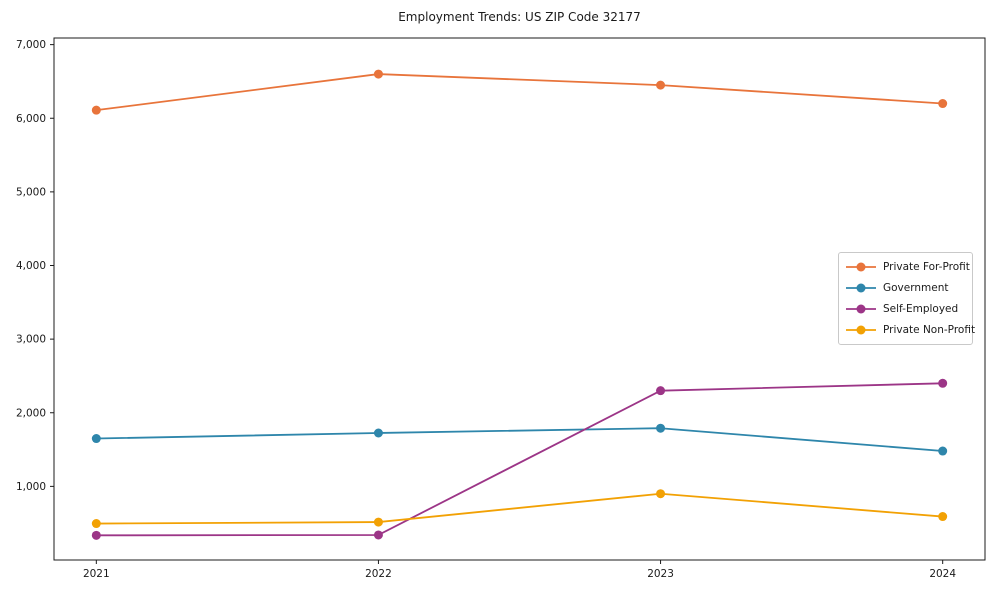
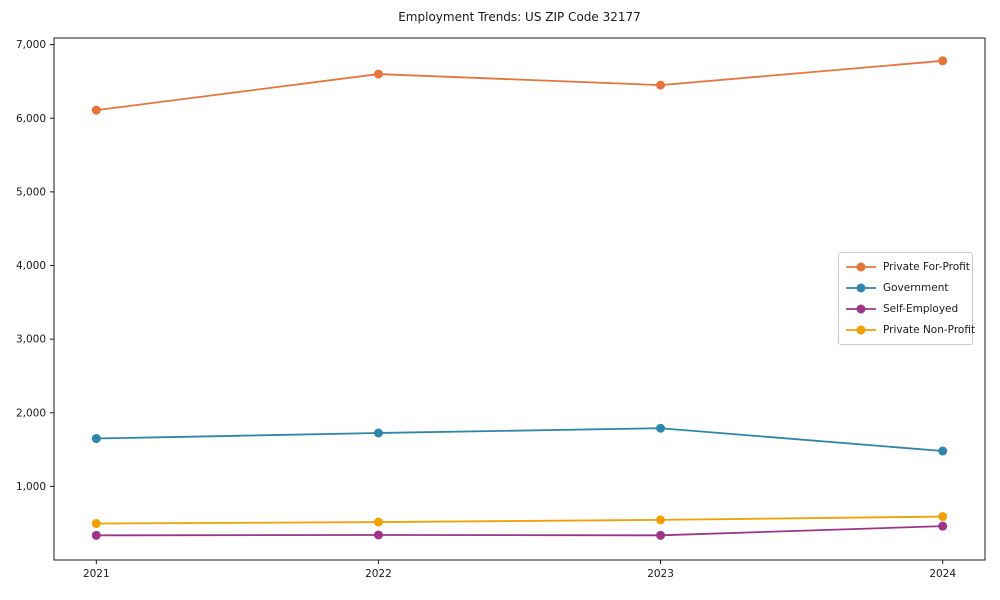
Self-Employed/2023: 2300 -> 300
Private Non-Profit/2023: 900 -> 500
Private For-Profit/2024: 6200 -> 6800
Self-Employed/2024: 2400 -> 500
